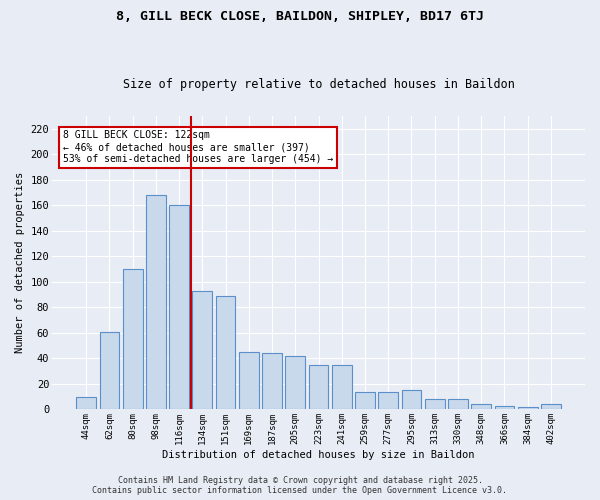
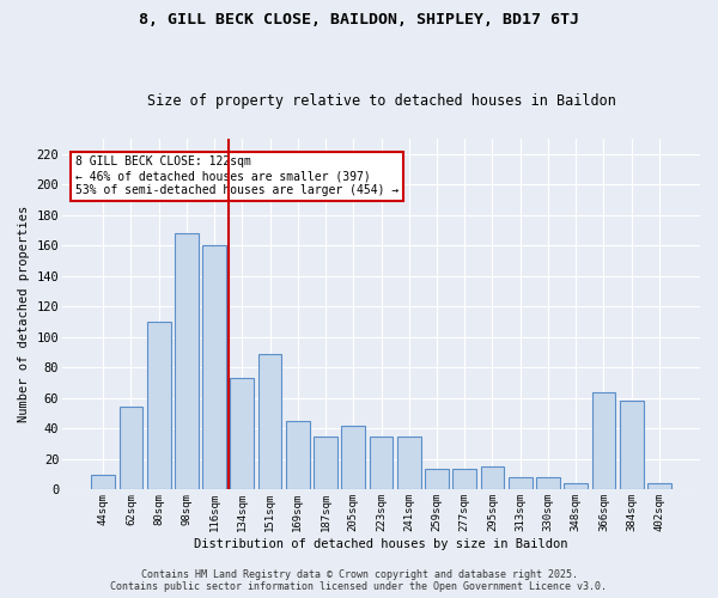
62sqm: 61 -> 54
134sqm: 93 -> 73
187sqm: 44 -> 35
366sqm: 3 -> 64
384sqm: 2 -> 58
